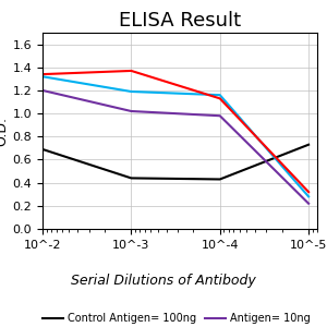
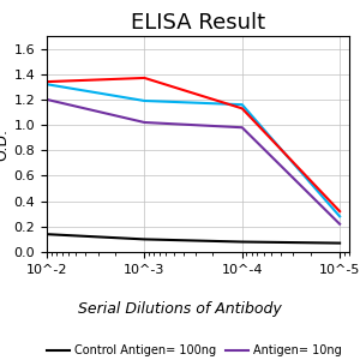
Control Antigen= 100ng/10^-2: 0.69 -> 0.14
Control Antigen= 100ng/10^-3: 0.44 -> 0.10
Control Antigen= 100ng/10^-4: 0.43 -> 0.08
Control Antigen= 100ng/10^-5: 0.73 -> 0.07
